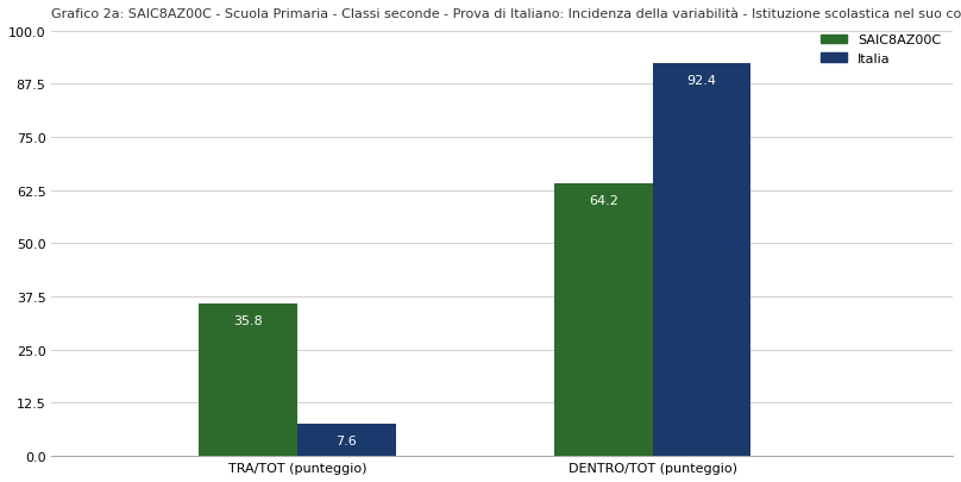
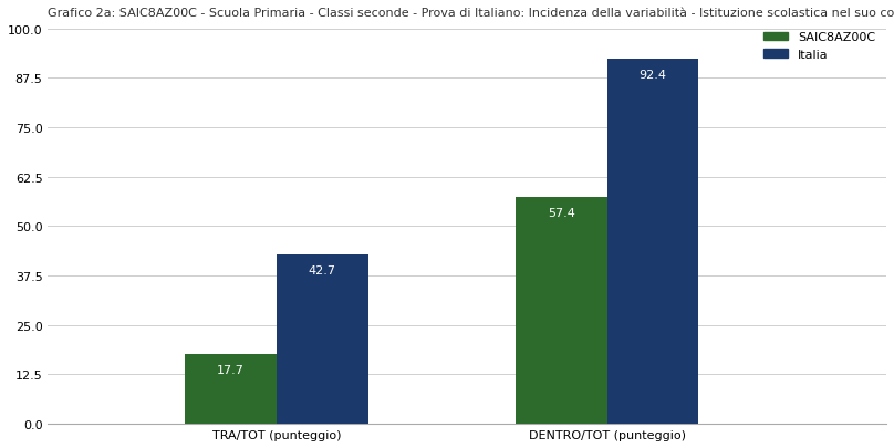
SAIC8AZ00C/TRA/TOT (punteggio): 35.8 -> 17.7
Italia/TRA/TOT (punteggio): 7.6 -> 42.7
SAIC8AZ00C/DENTRO/TOT (punteggio): 64.2 -> 57.4
